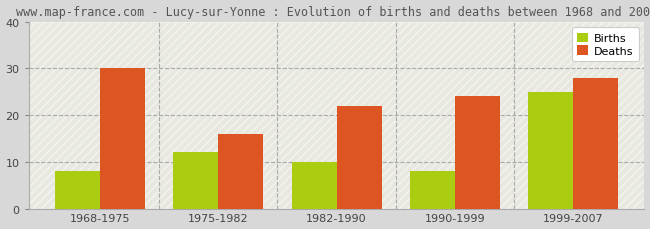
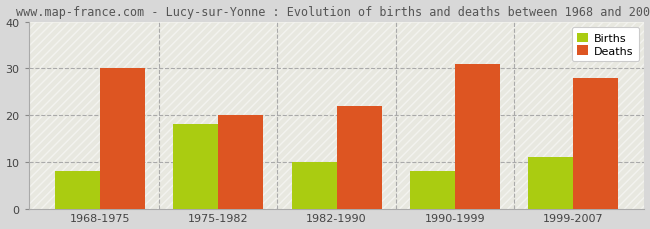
Births/1975-1982: 12 -> 18
Deaths/1975-1982: 16 -> 20
Deaths/1990-1999: 24 -> 31
Births/1999-2007: 25 -> 11
